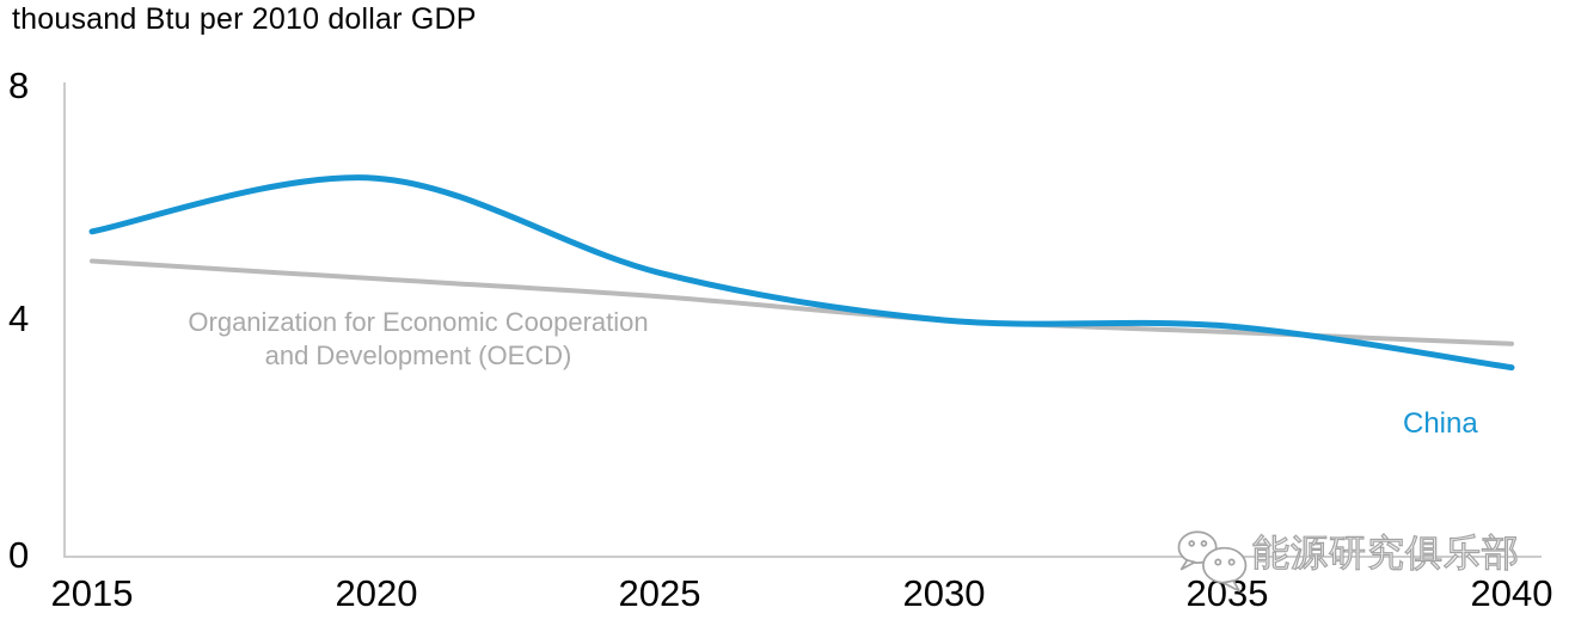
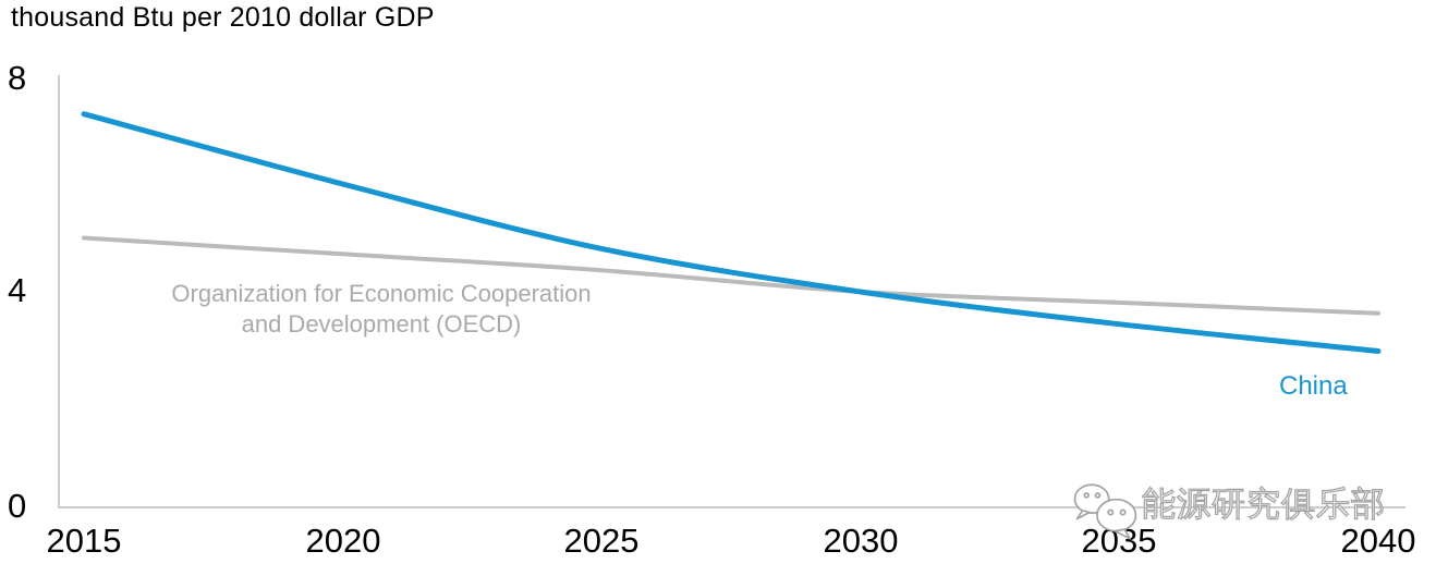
China/2015: 5.5 -> 7.3
China/2020: 6.4 -> 6.0
China/2035: 3.9 -> 3.4
China/2040: 3.2 -> 2.9
